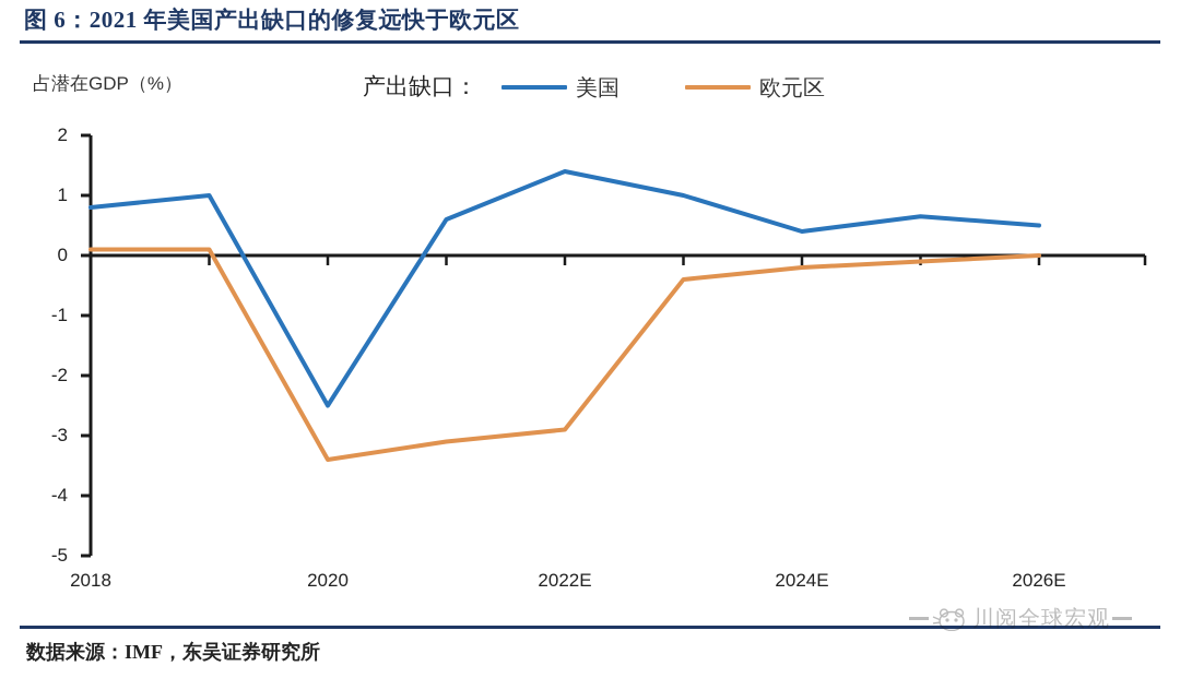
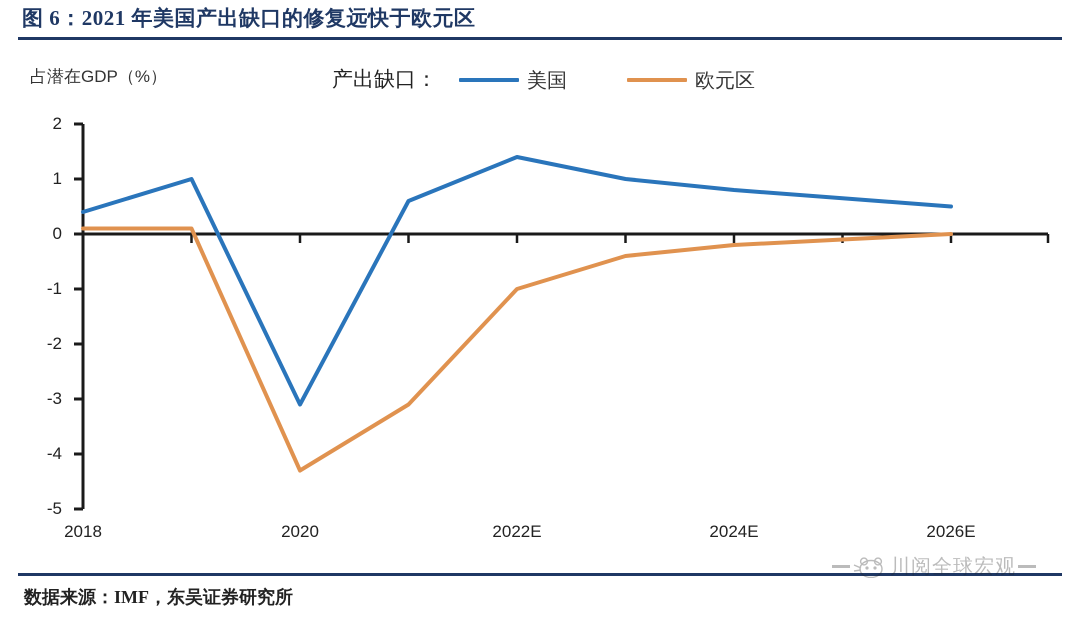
美国/2018: 0.8 -> 0.4
美国/2020: -2.5 -> -3.1
欧元区/2020: -3.4 -> -4.3
欧元区/2022E: -2.9 -> -1.0
美国/2024E: 0.4 -> 0.8
